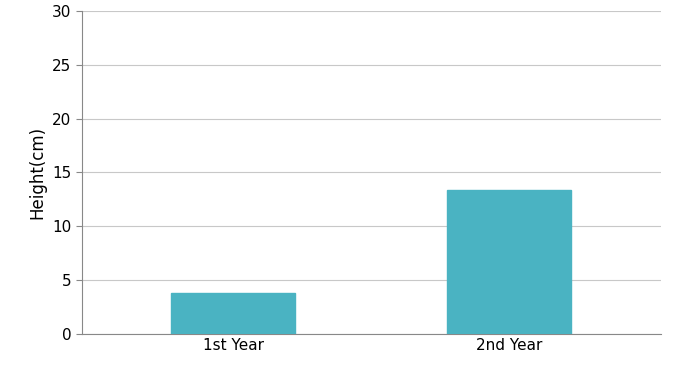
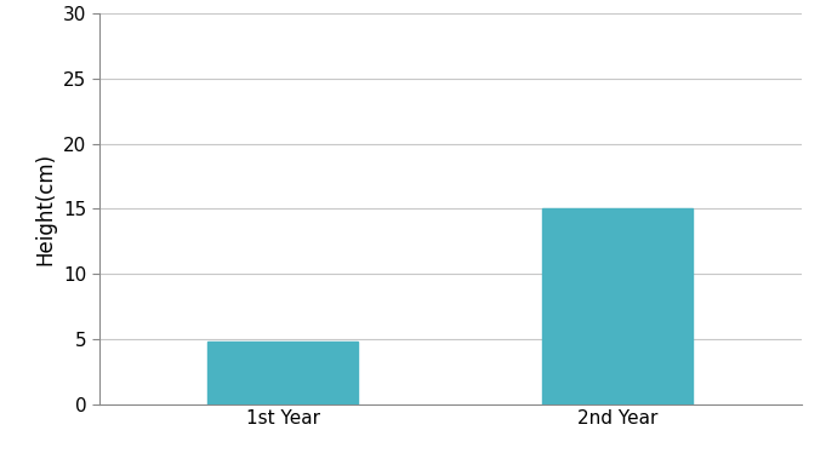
1st Year: 3.8 -> 4.8
2nd Year: 13.4 -> 15.0
